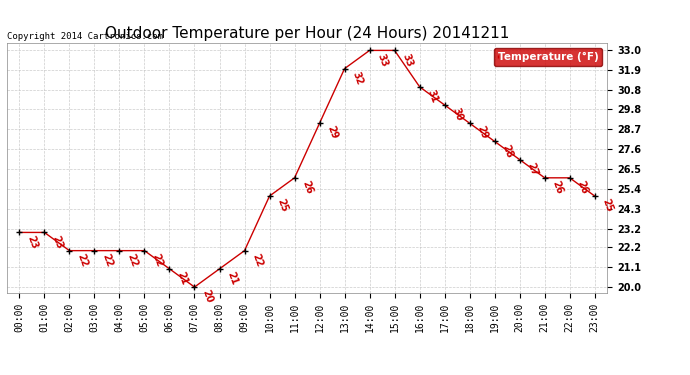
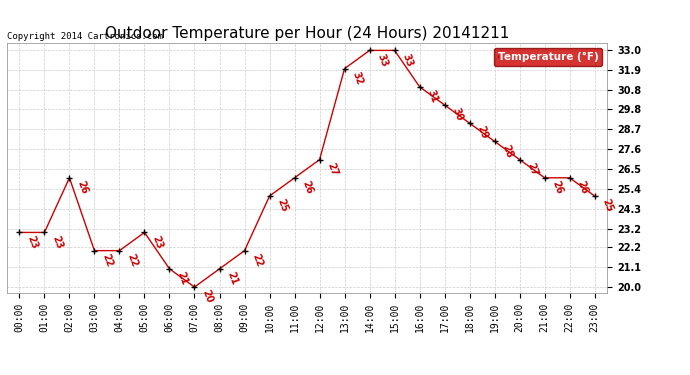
02:00: 22 -> 26
05:00: 22 -> 23
12:00: 29 -> 27
